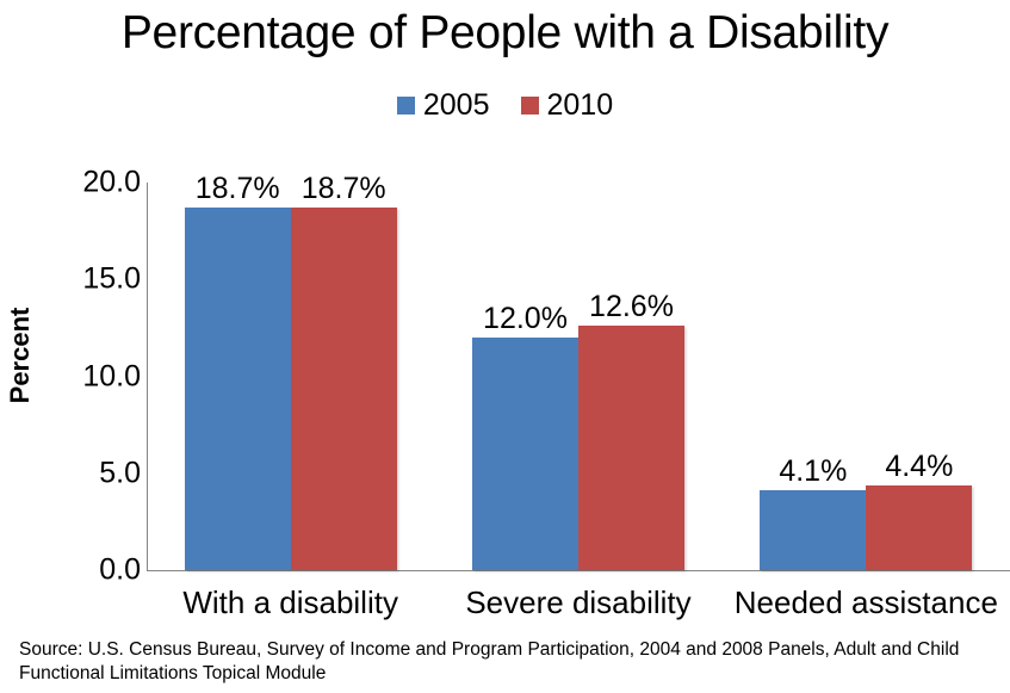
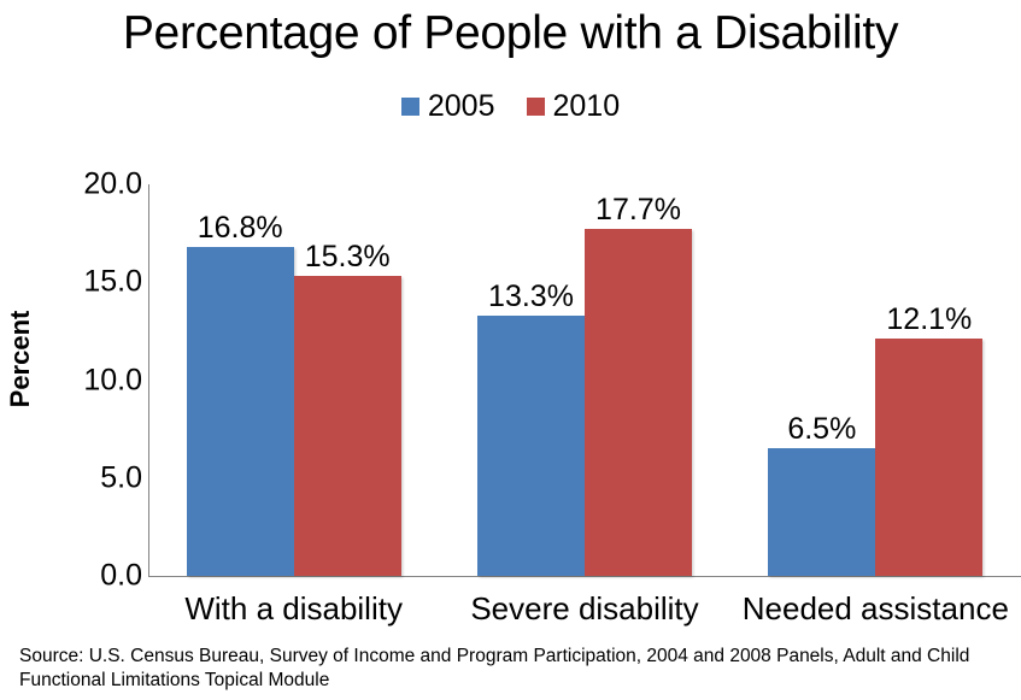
2005/With a disability: 18.7% -> 16.8%
2010/With a disability: 18.7% -> 15.3%
2005/Severe disability: 12.0% -> 13.3%
2010/Severe disability: 12.6% -> 17.7%
2005/Needed assistance: 4.1% -> 6.5%
2010/Needed assistance: 4.4% -> 12.1%
